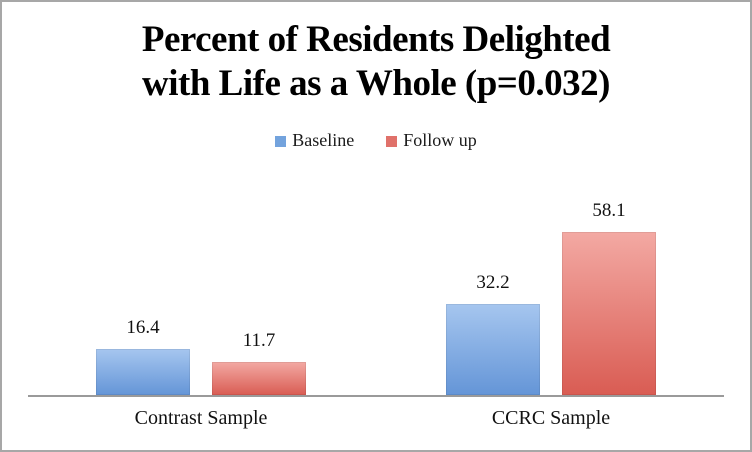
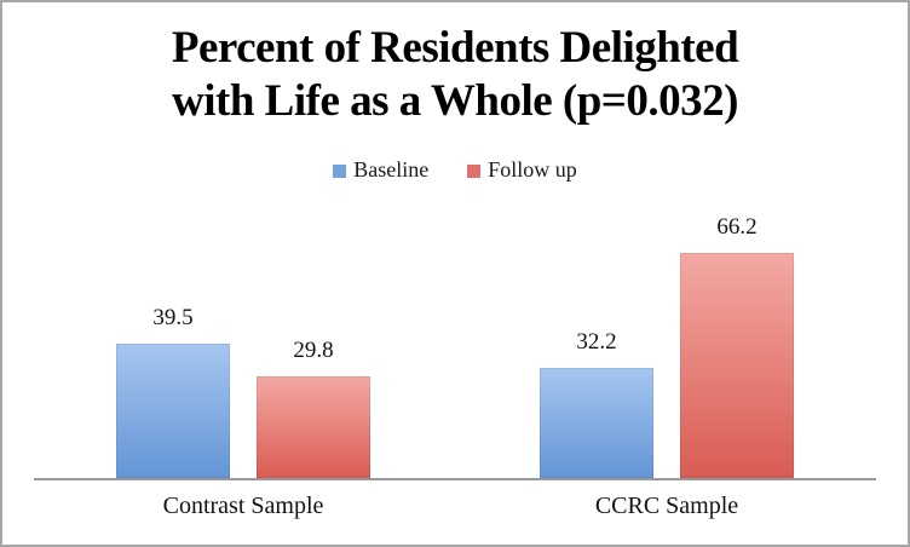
Baseline/Contrast Sample: 16.4 -> 39.5
Follow up/Contrast Sample: 11.7 -> 29.8
Follow up/CCRC Sample: 58.1 -> 66.2
